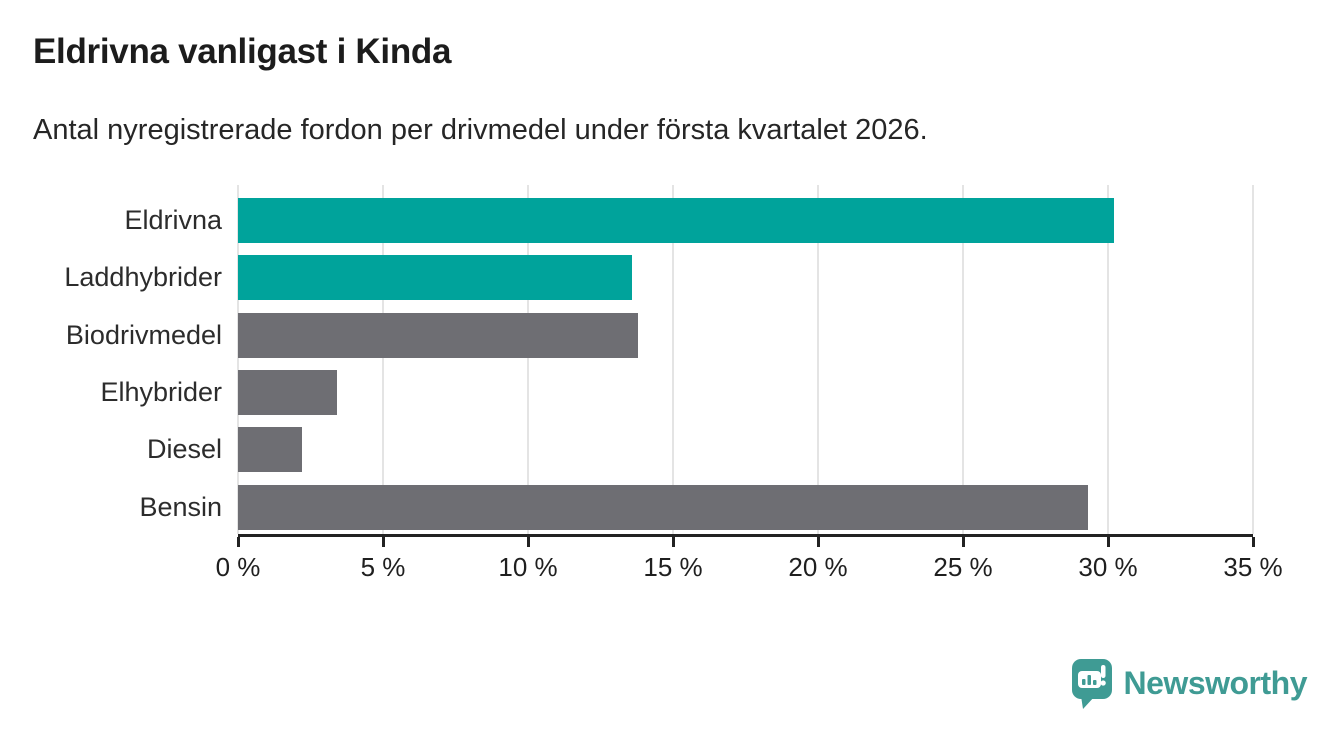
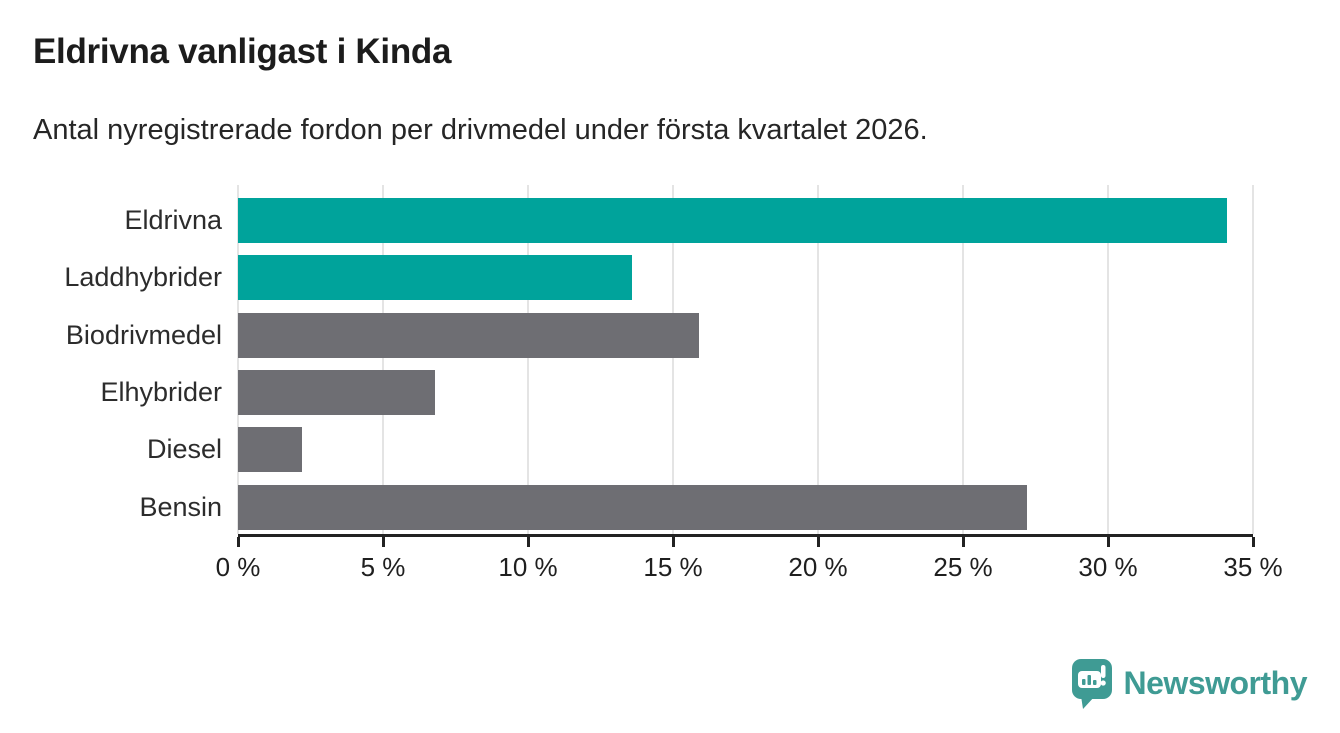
Eldrivna: 30.2% -> 34.1%
Biodrivmedel: 13.8% -> 15.9%
Elhybrider: 3.4% -> 6.8%
Bensin: 29.3% -> 27.2%
